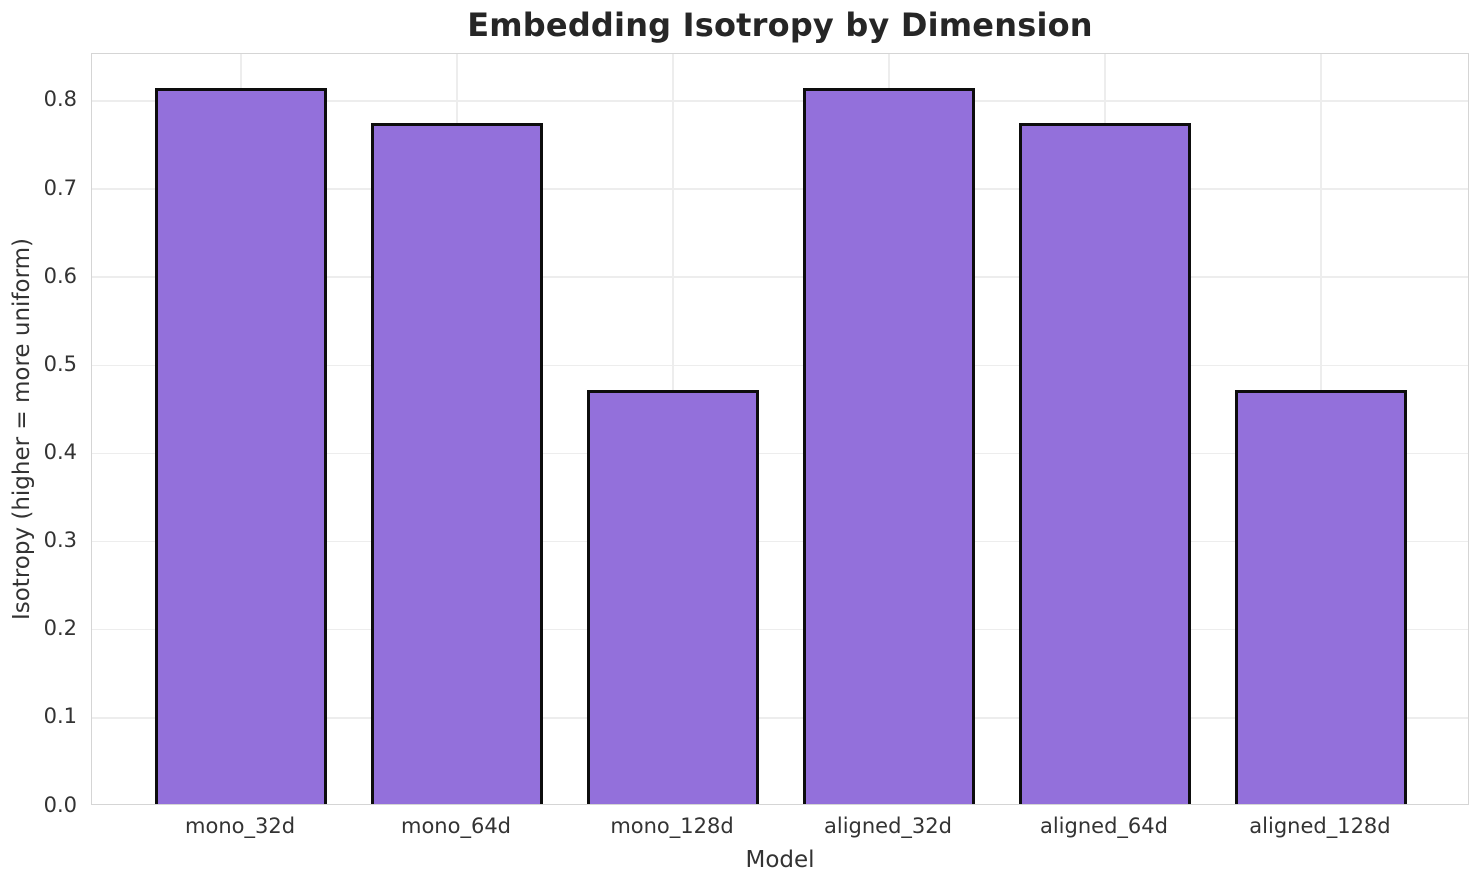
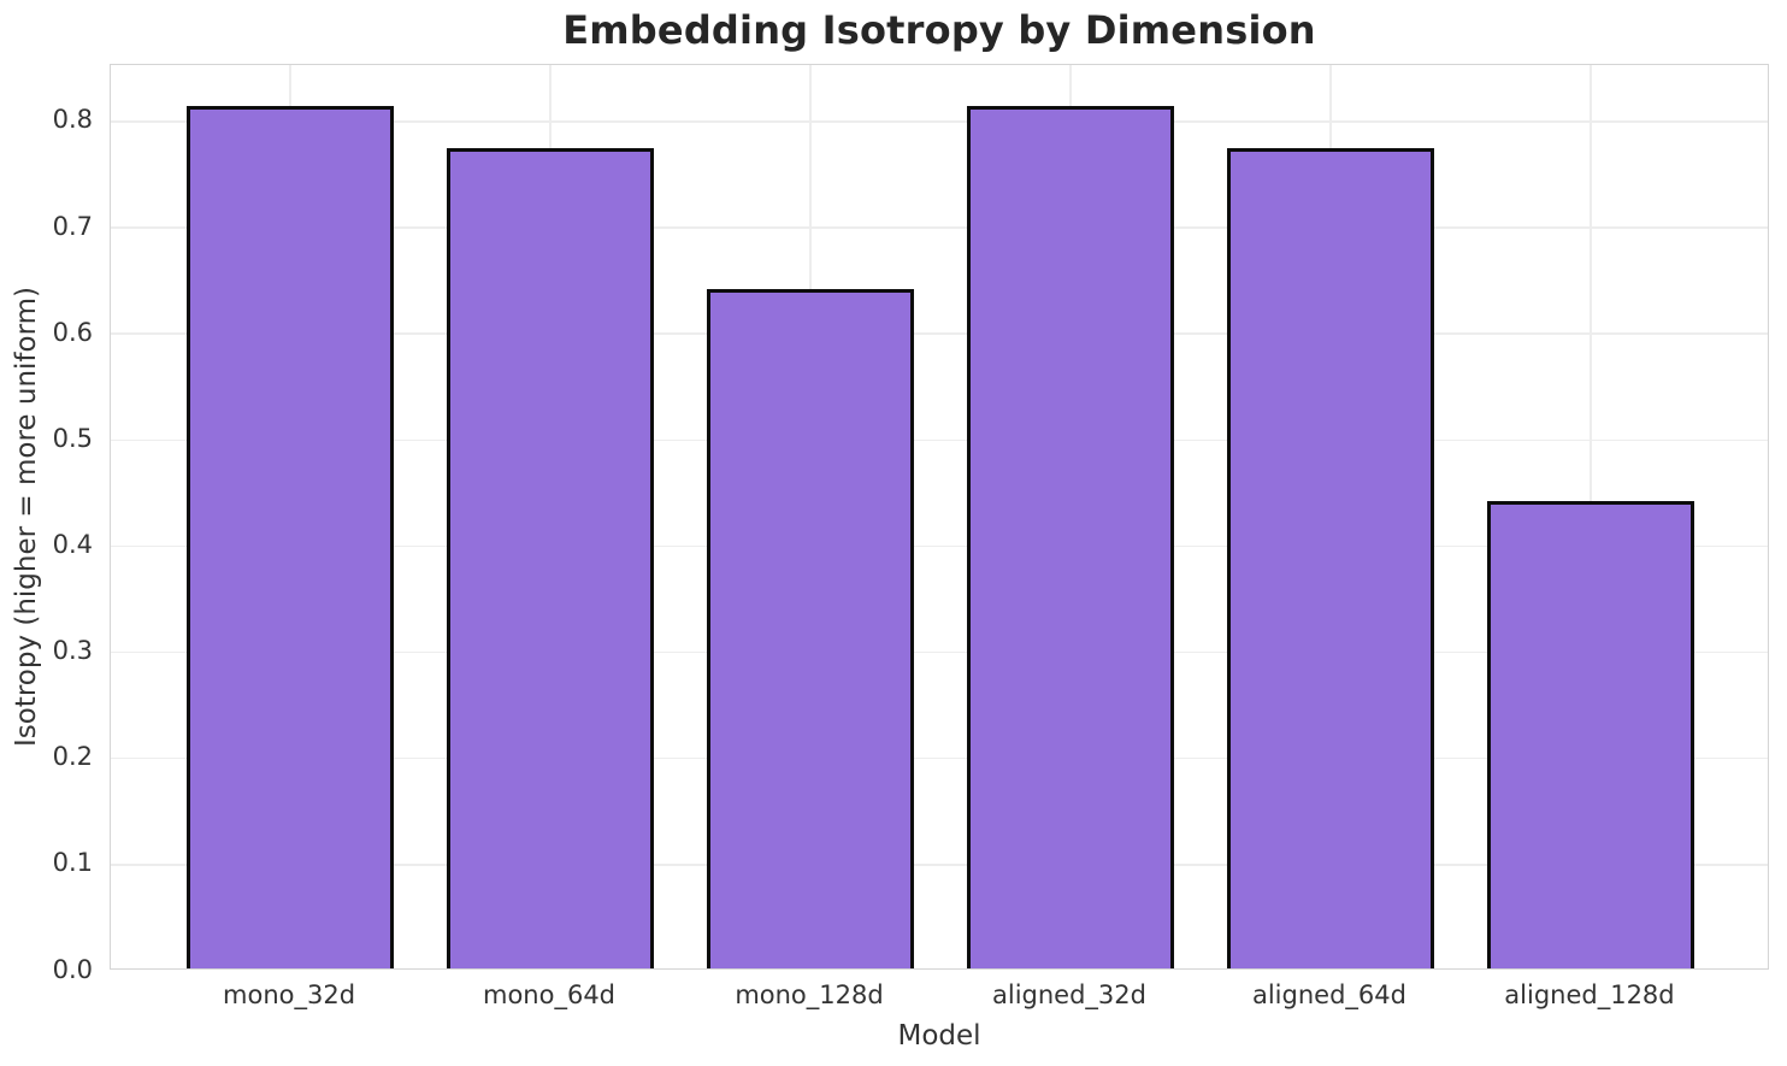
mono_128d: 0.47 -> 0.64
aligned_128d: 0.47 -> 0.44
